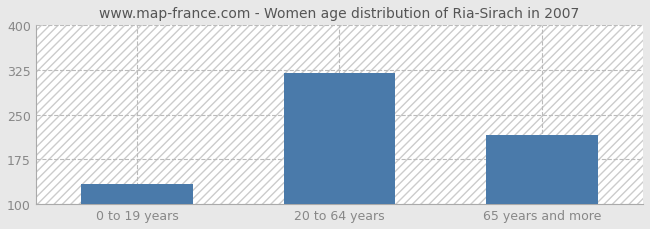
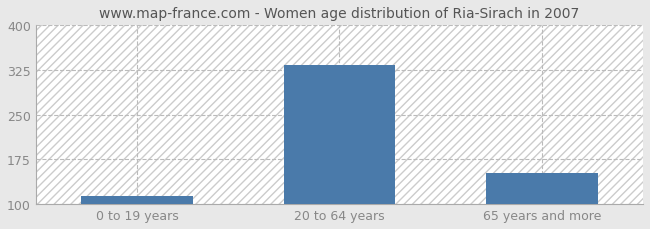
0 to 19 years: 134 -> 113
20 to 64 years: 320 -> 334
65 years and more: 216 -> 152
